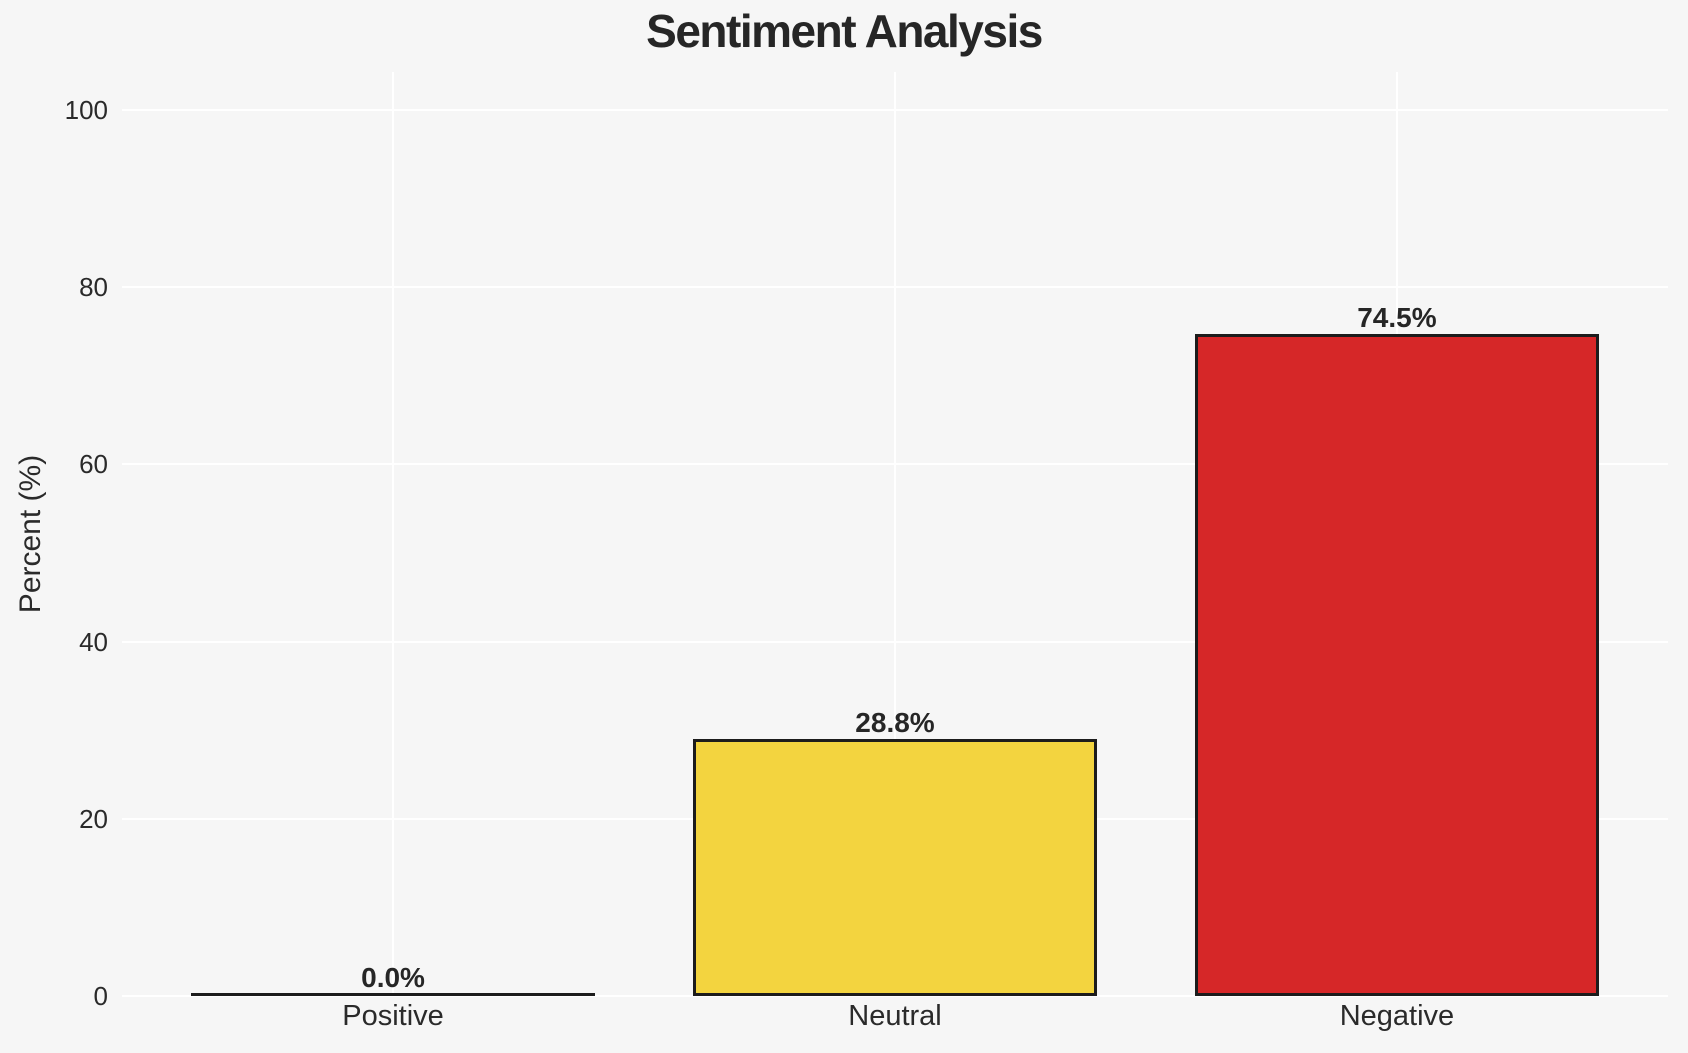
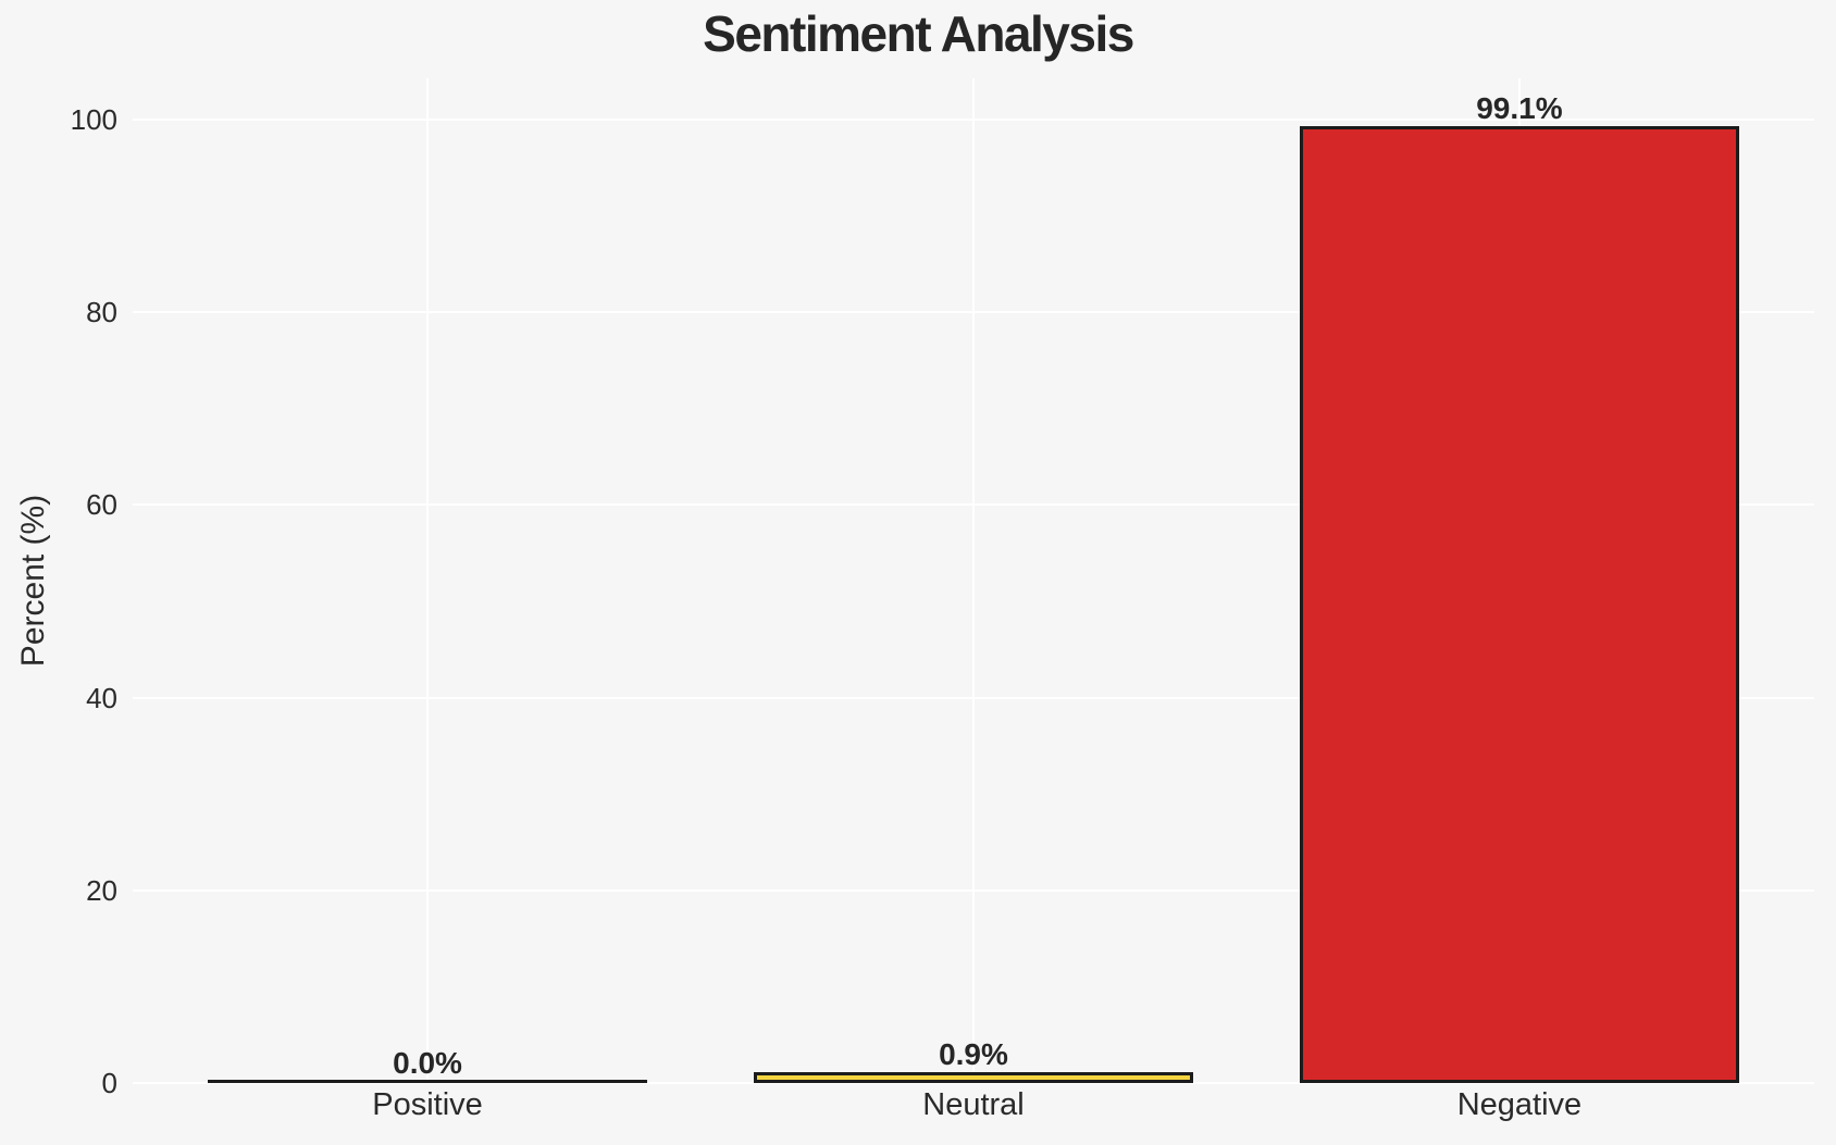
Neutral: 28.8% -> 0.9%
Negative: 74.5% -> 99.1%
